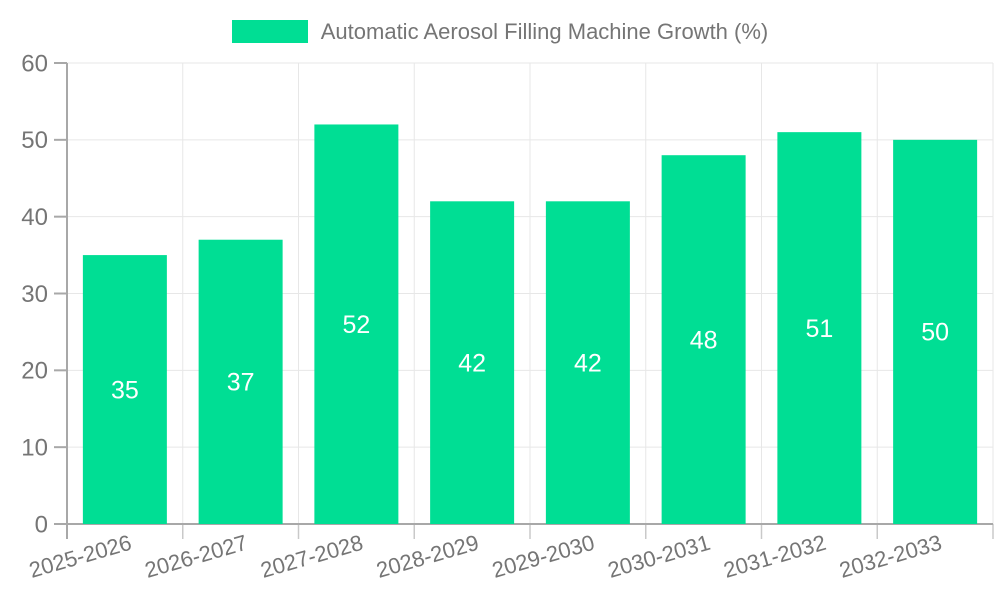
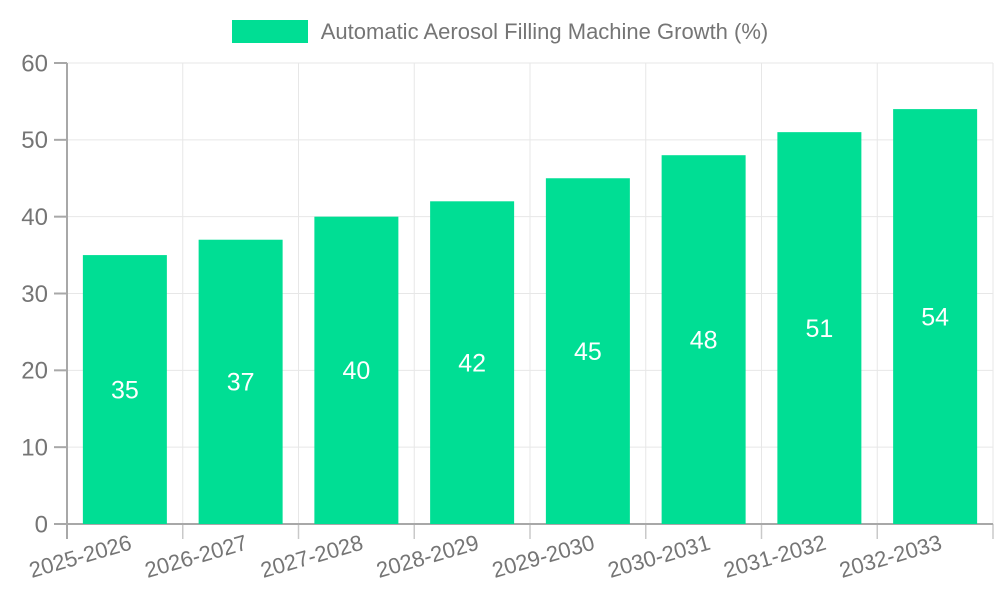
2027-2028: 52 -> 40
2029-2030: 42 -> 45
2032-2033: 50 -> 54
